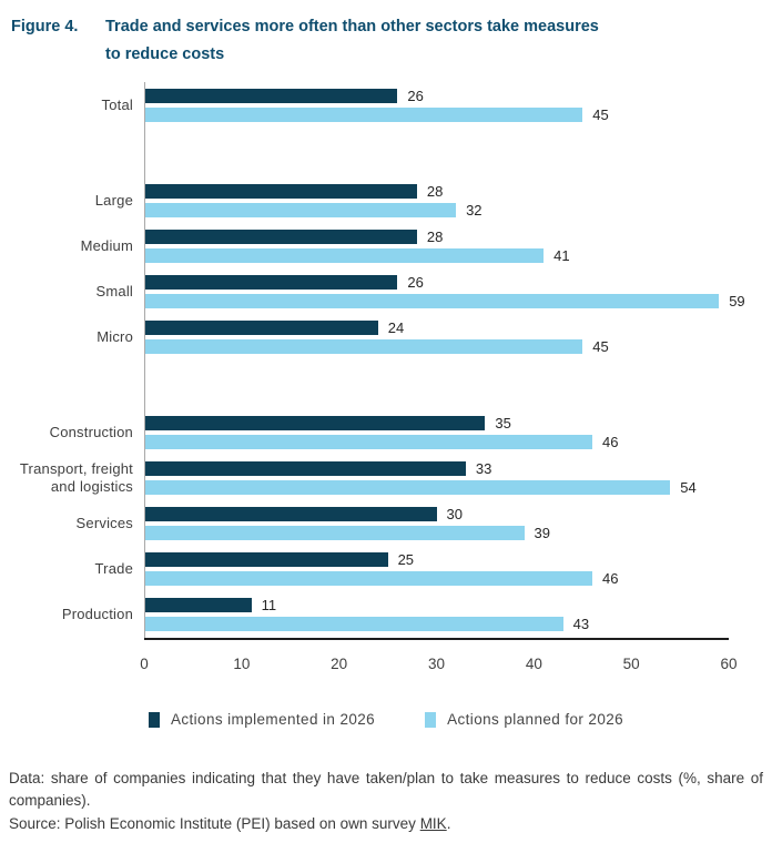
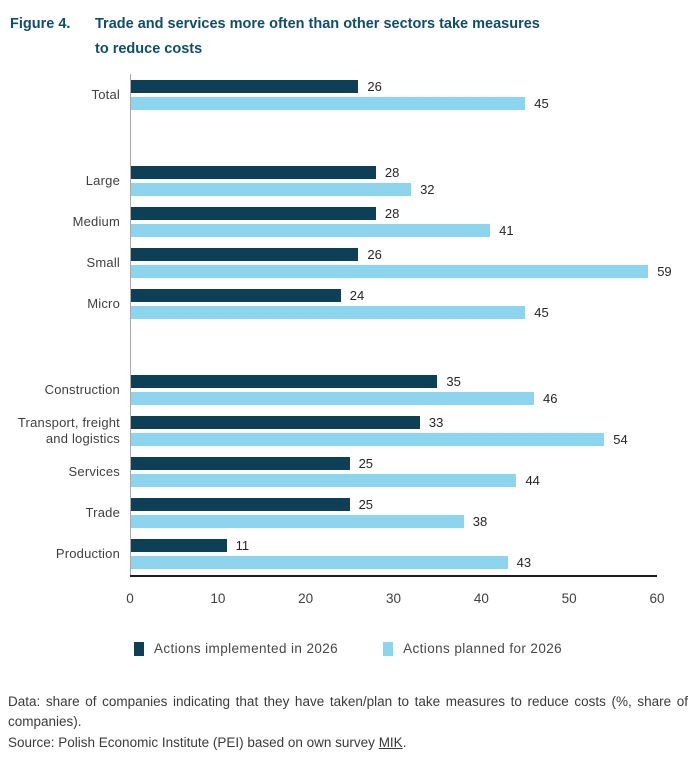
Actions implemented in 2026/Services: 30 -> 25
Actions planned for 2026/Services: 39 -> 44
Actions planned for 2026/Trade: 46 -> 38
